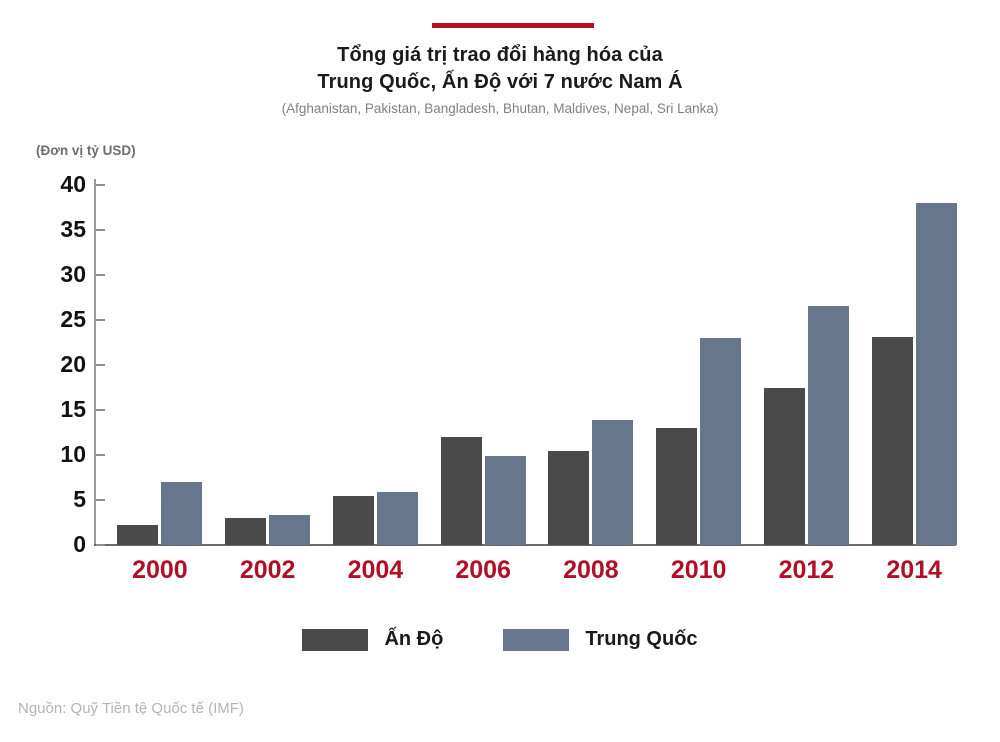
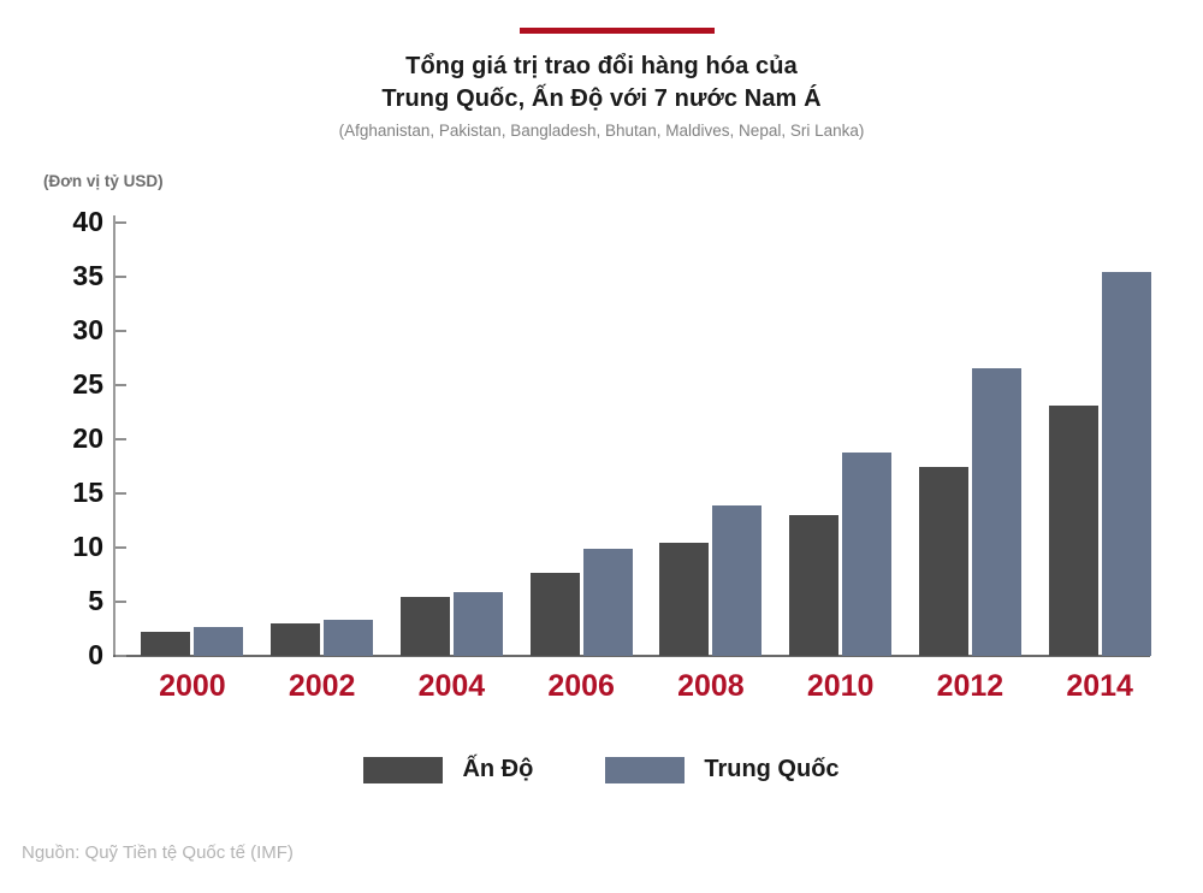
Trung Quốc/2000: 7 -> 3
Ấn Độ/2006: 12 -> 8
Trung Quốc/2010: 23 -> 19
Trung Quốc/2014: 38 -> 35
